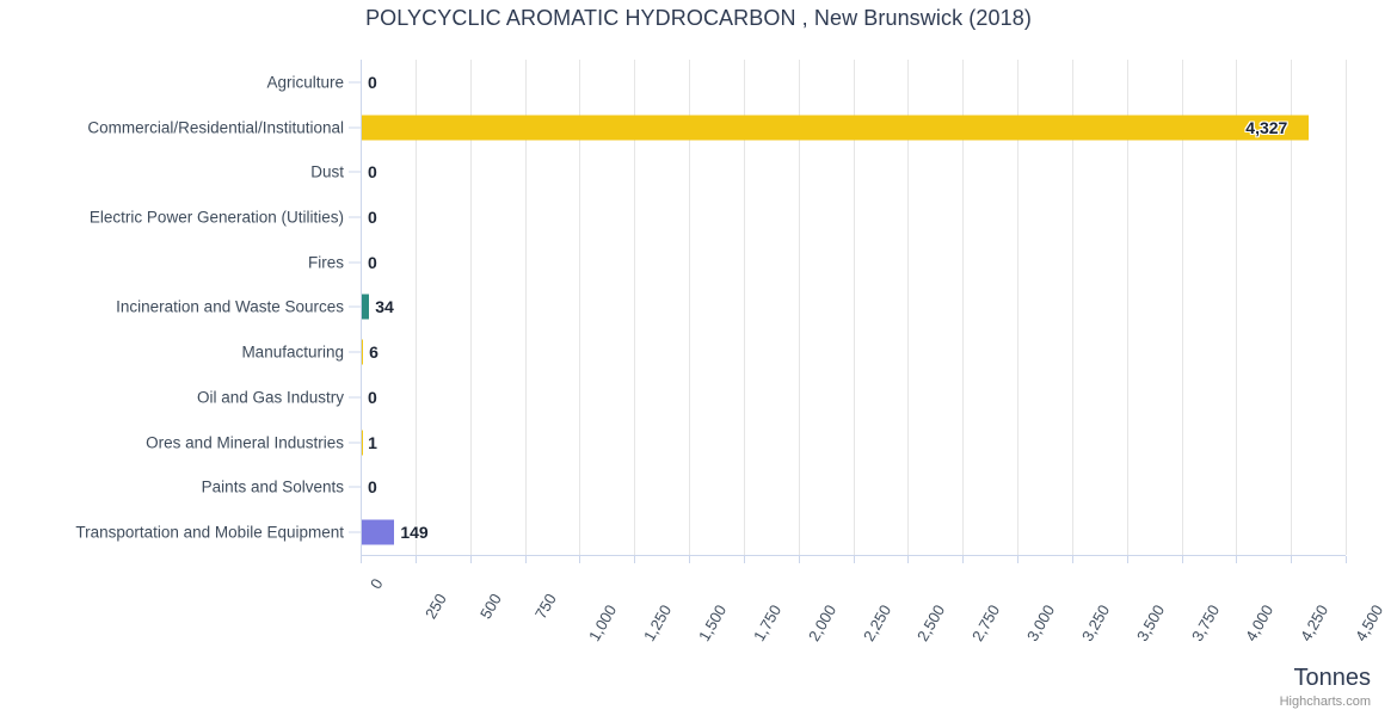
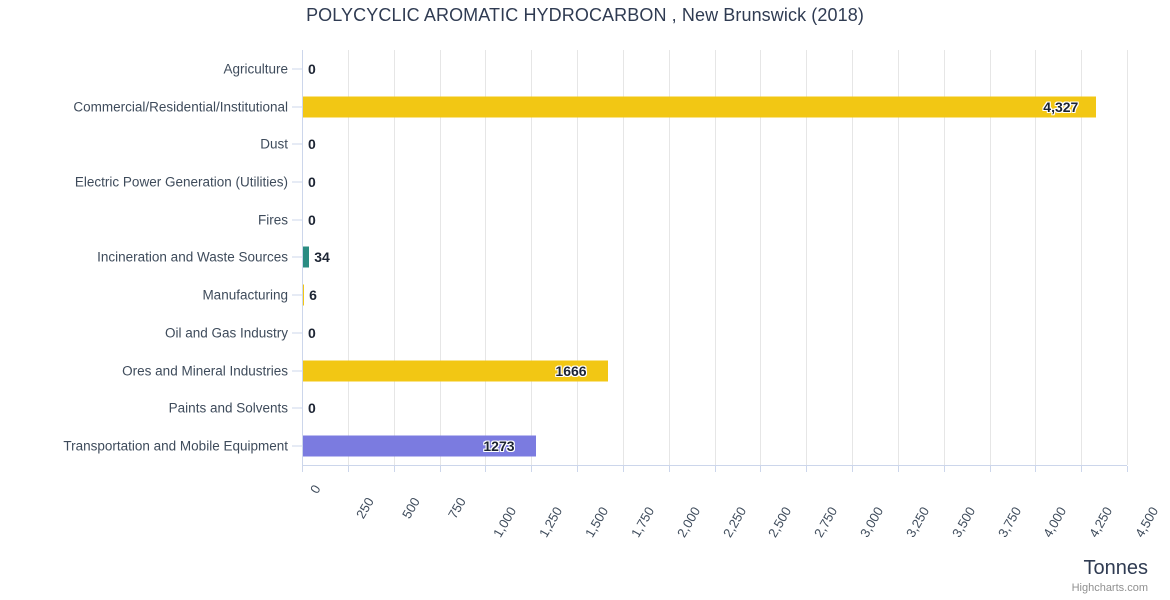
Ores and Mineral Industries: 1 -> 1666
Transportation and Mobile Equipment: 149 -> 1273
